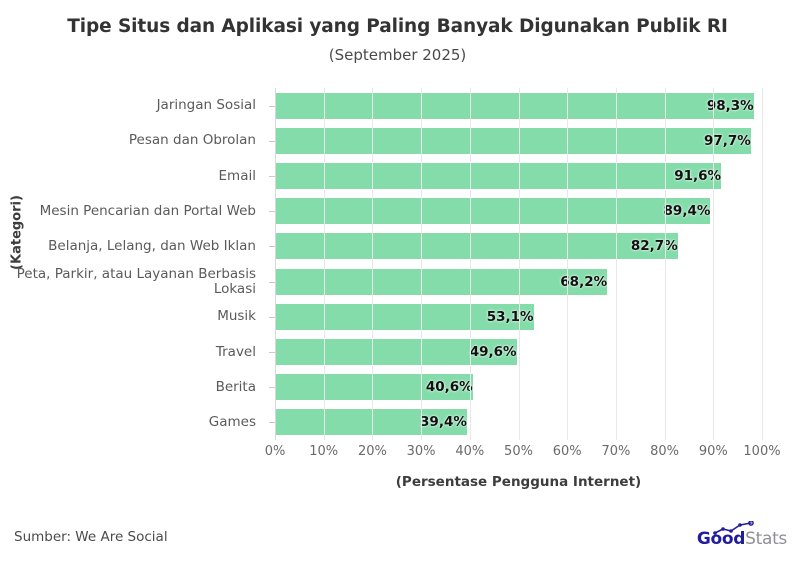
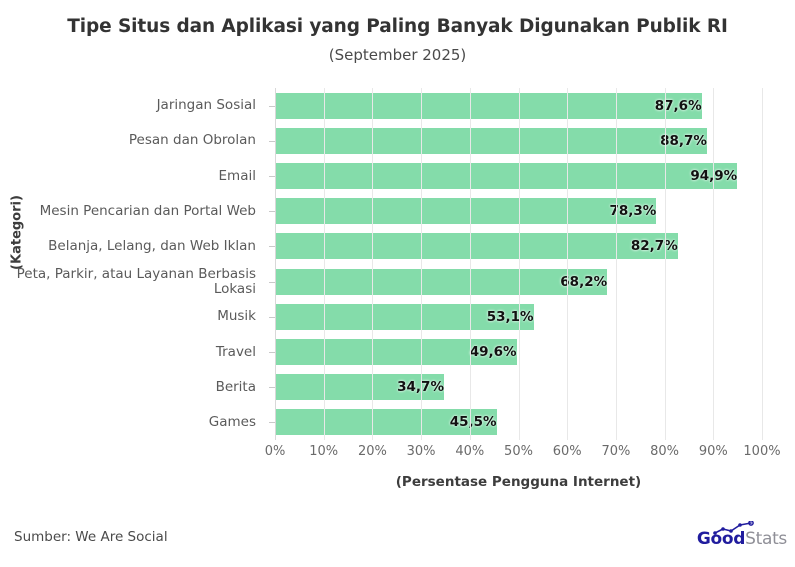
Jaringan Sosial: 98,3% -> 87,6%
Pesan dan Obrolan: 97,7% -> 88,7%
Email: 91,6% -> 94,9%
Mesin Pencarian dan Portal Web: 89,4% -> 78,3%
Berita: 40,6% -> 34,7%
Games: 39,4% -> 45,5%
